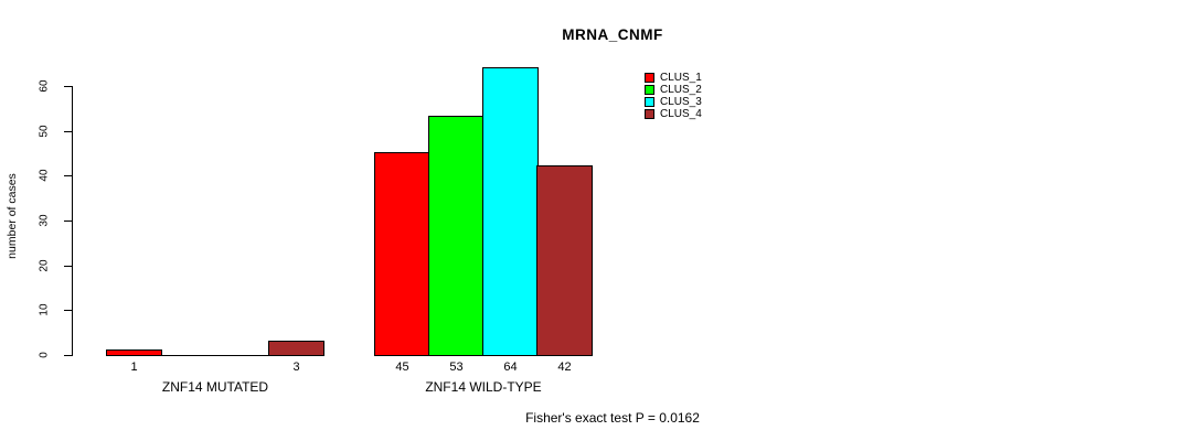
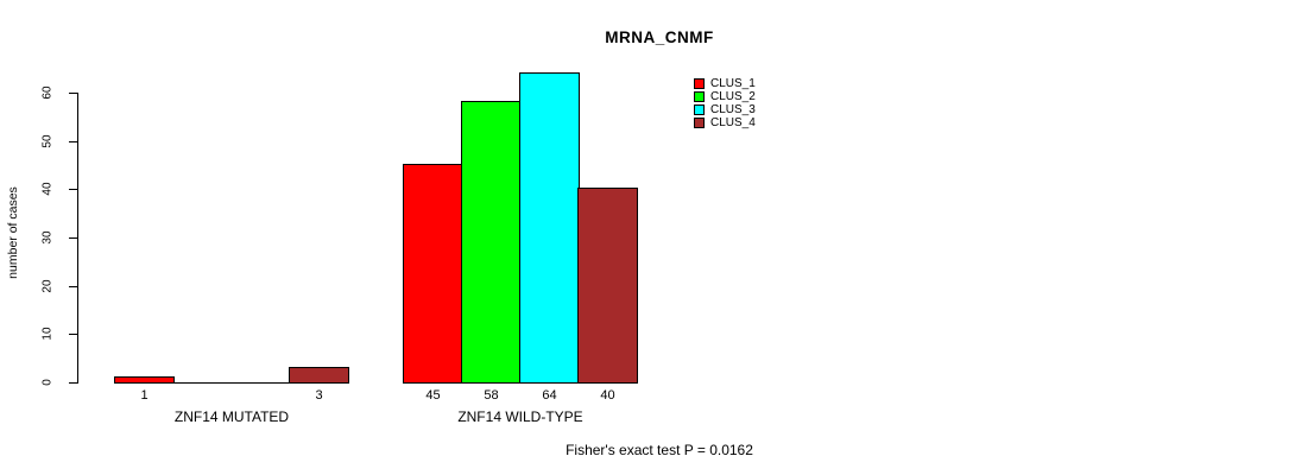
CLUS_2/ZNF14 WILD-TYPE: 53 -> 58
CLUS_4/ZNF14 WILD-TYPE: 42 -> 40
